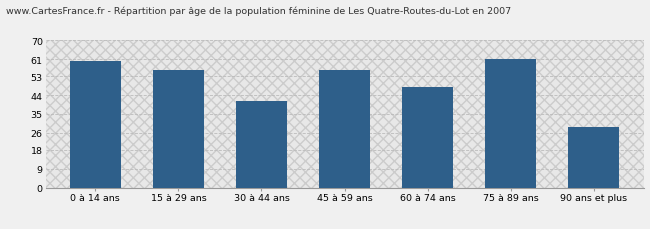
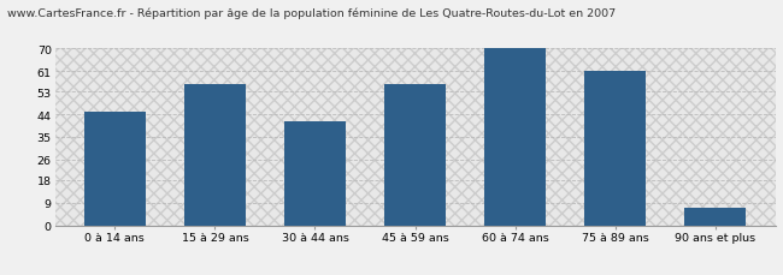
0 à 14 ans: 60 -> 45
60 à 74 ans: 48 -> 70
90 ans et plus: 29 -> 7
